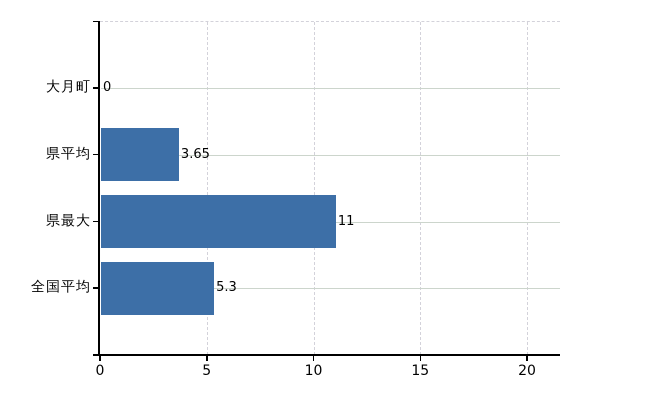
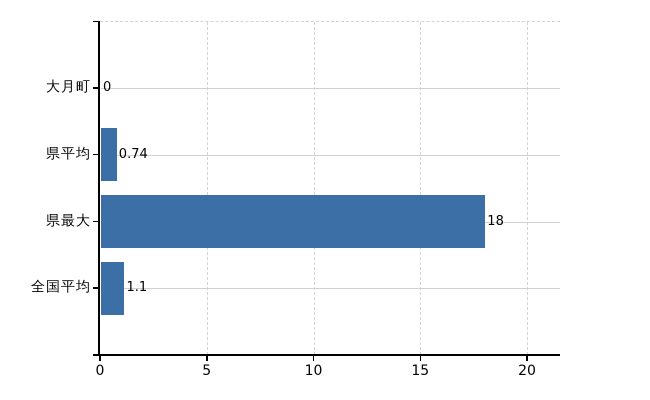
県平均: 3.65 -> 0.74
県最大: 11 -> 18
全国平均: 5.3 -> 1.1
